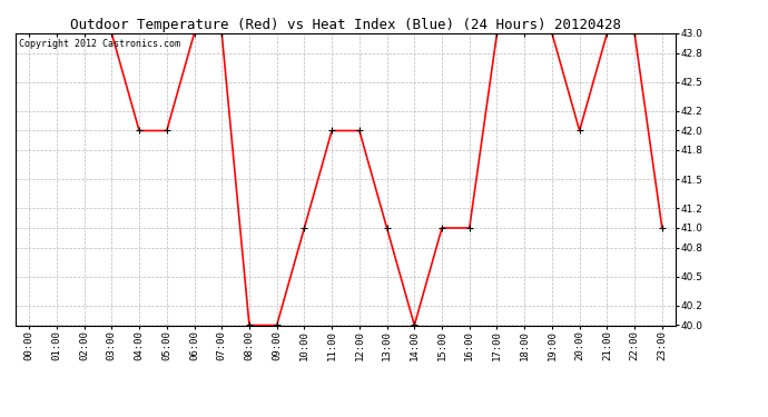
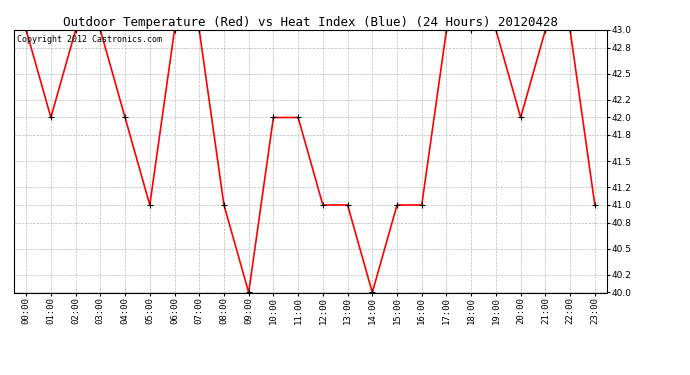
01:00: 43 -> 42
05:00: 42 -> 41
08:00: 40 -> 41
10:00: 41 -> 42
12:00: 42 -> 41
